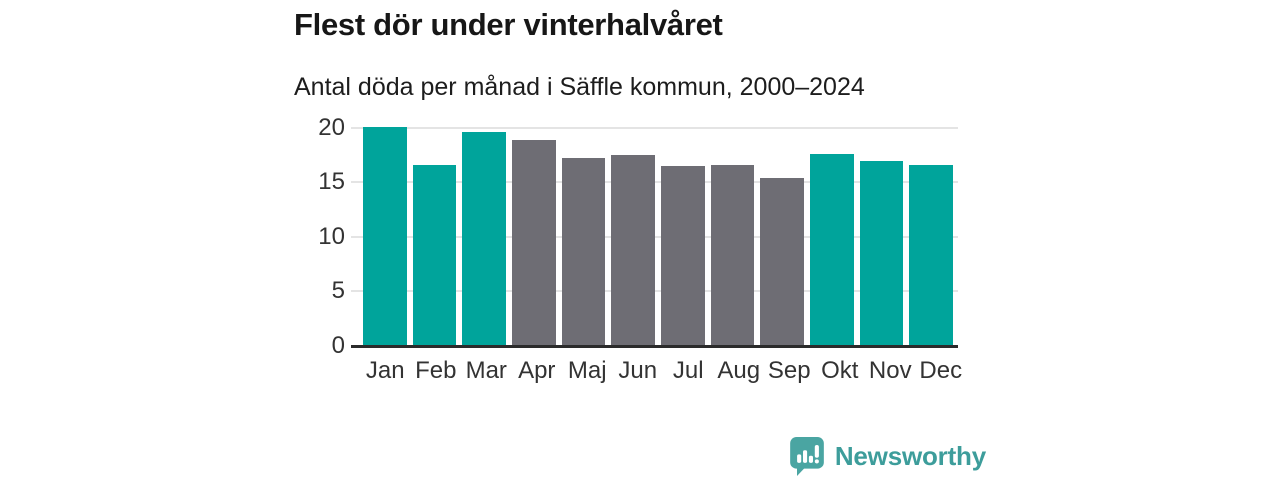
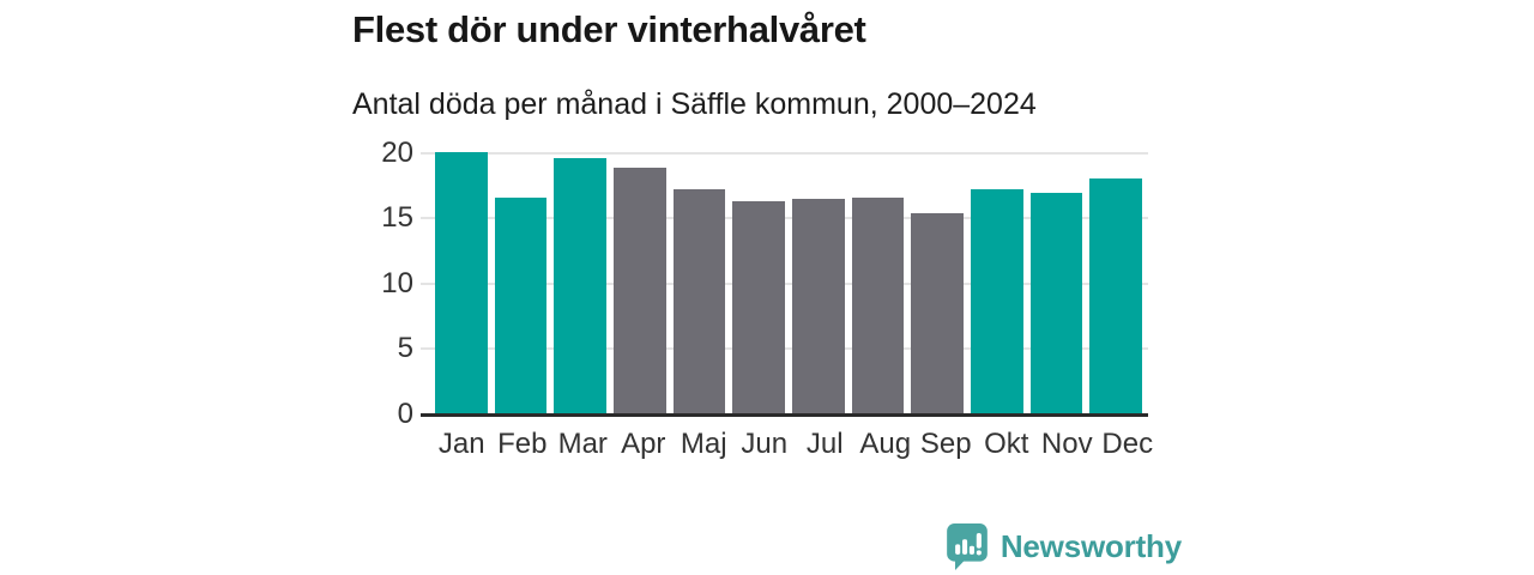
Jun: 17.5 -> 16.3
Okt: 17.6 -> 17.2
Dec: 16.6 -> 18.1
